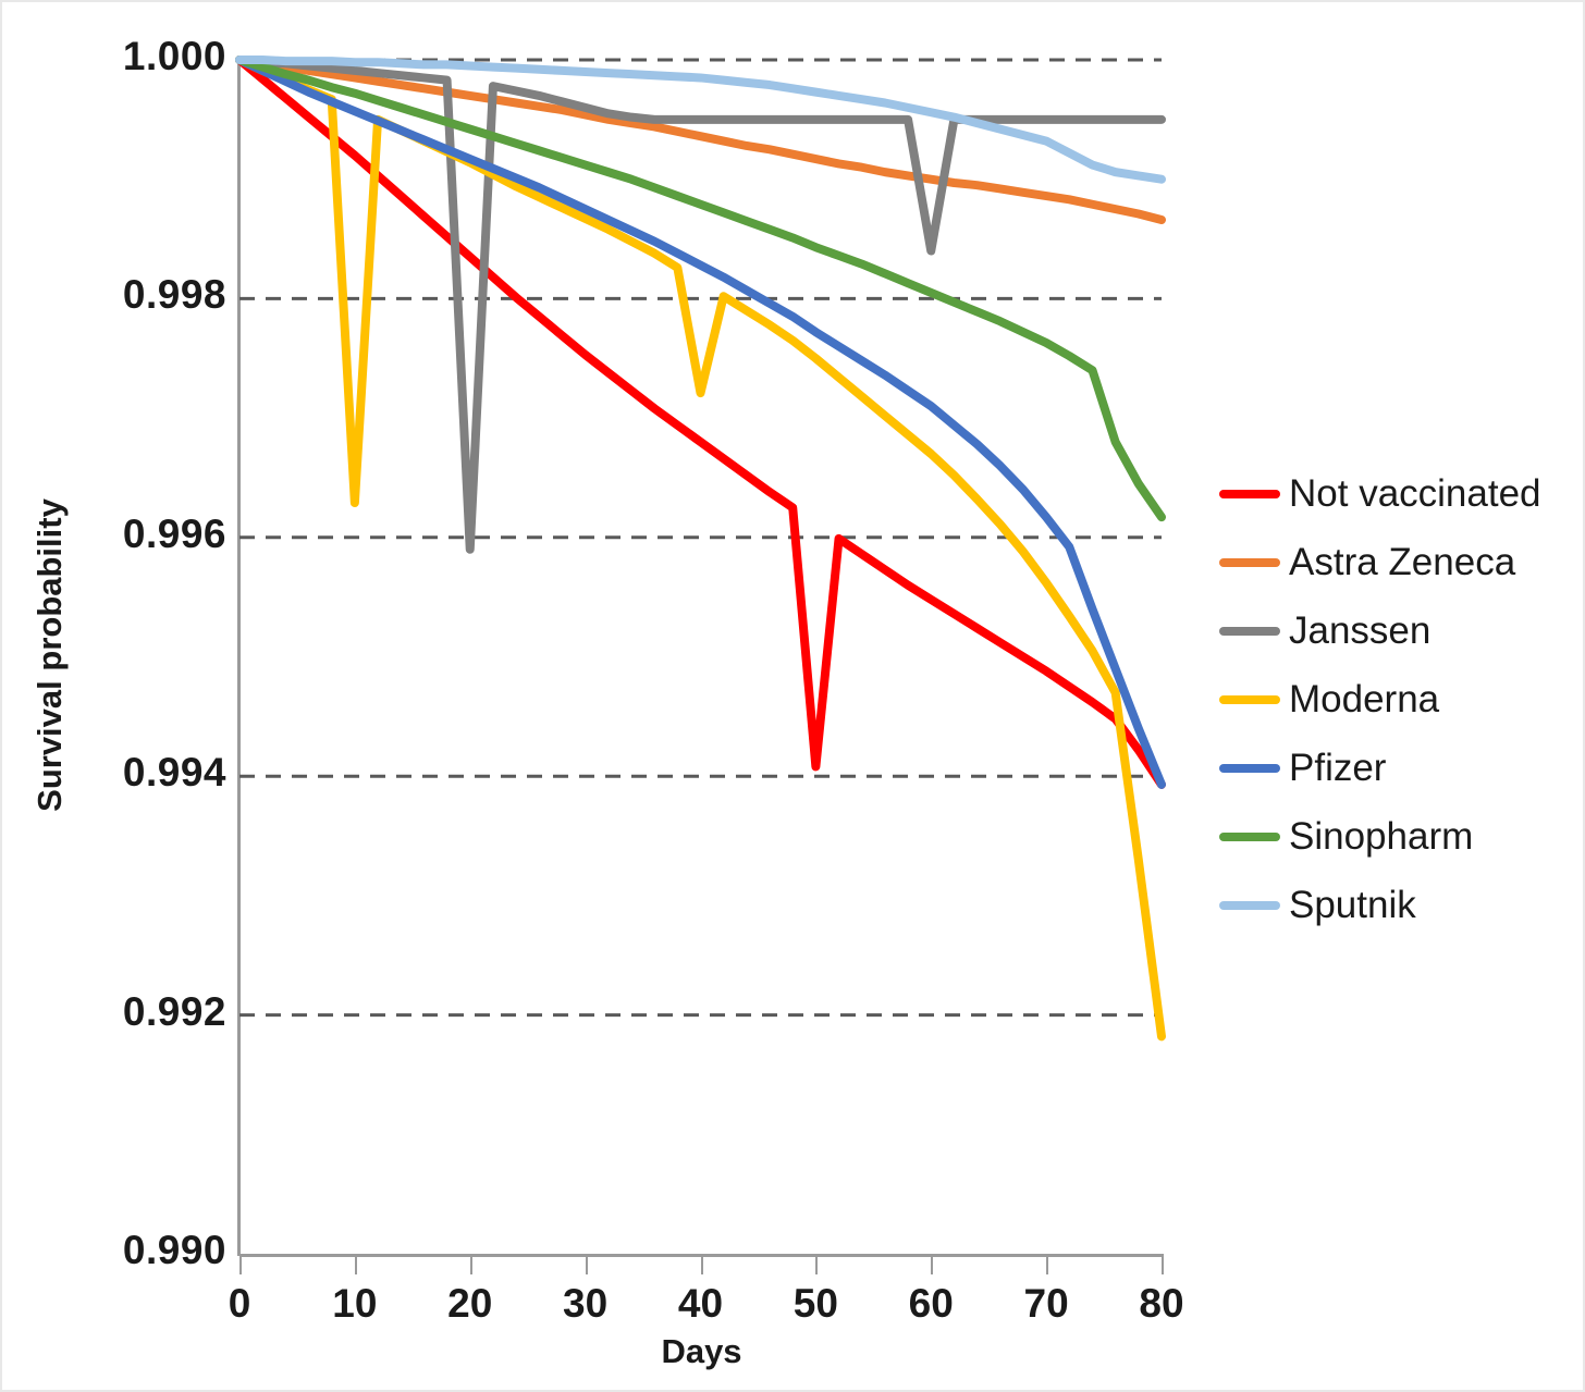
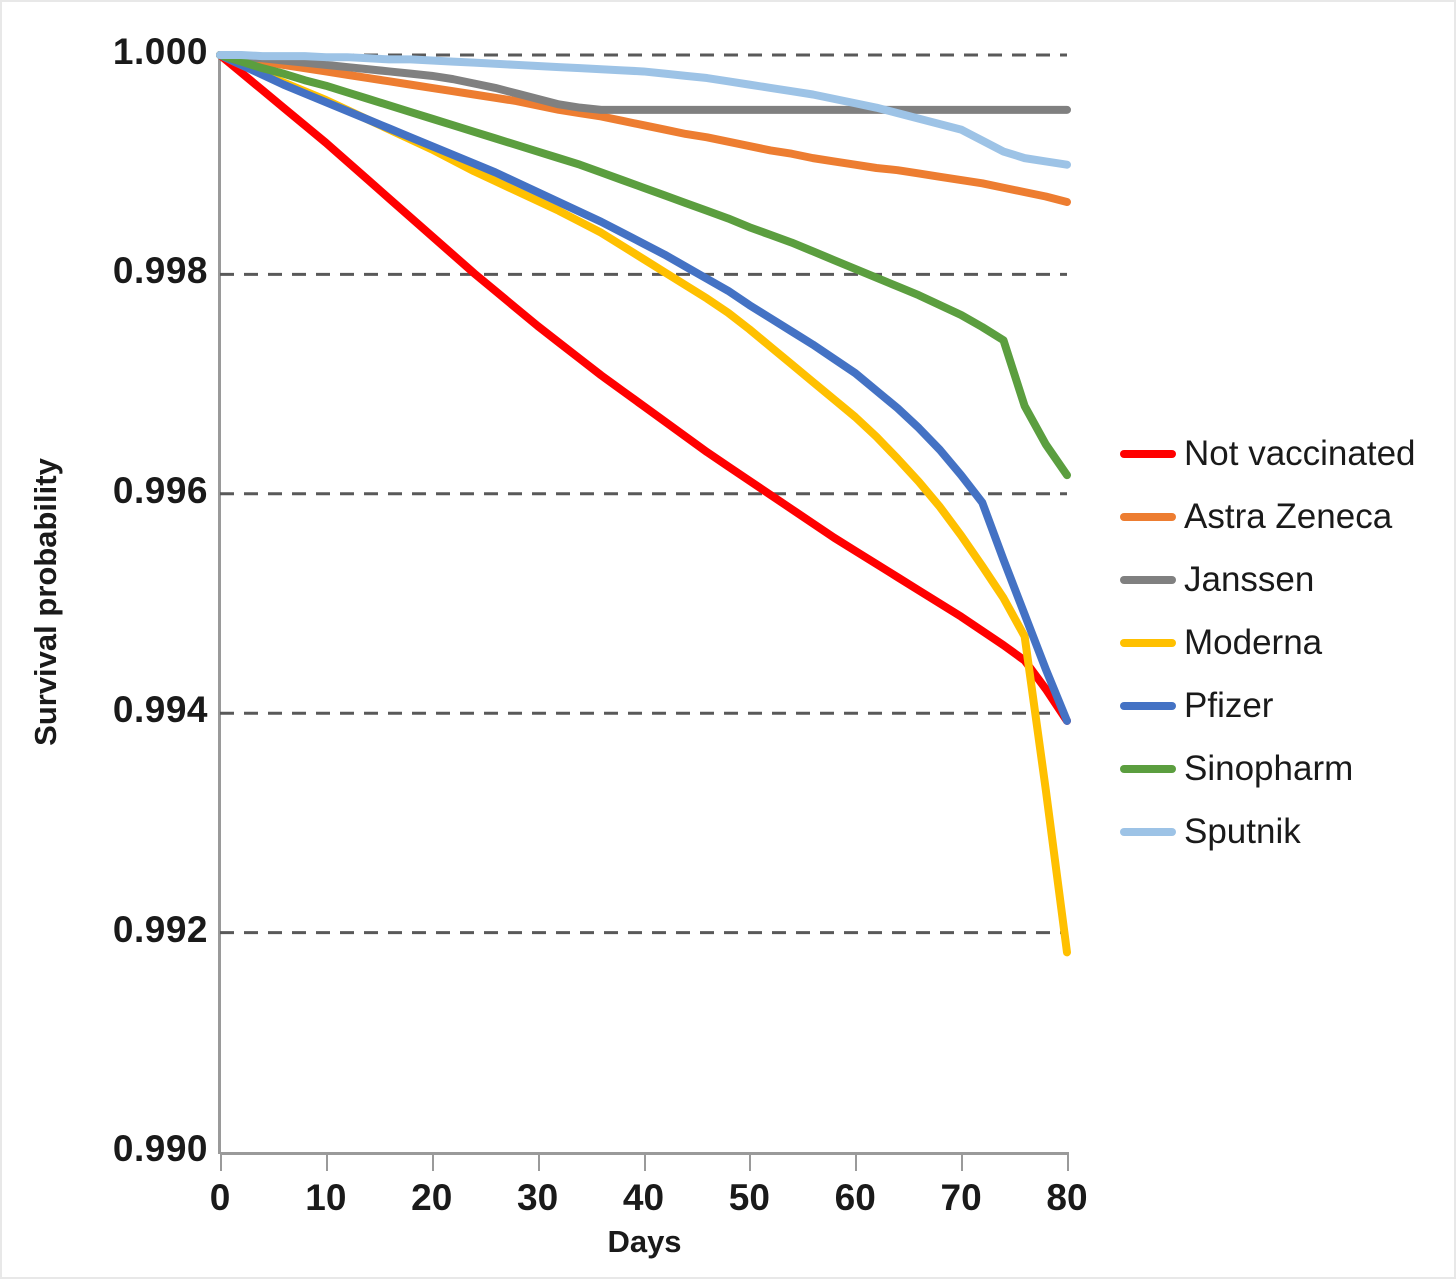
Moderna/10: 0.99629 -> 0.99959
Janssen/20: 0.99590 -> 0.99981
Moderna/40: 0.99721 -> 0.99814
Not vaccinated/50: 0.99408 -> 0.99612
Janssen/60: 0.99840 -> 0.99950
